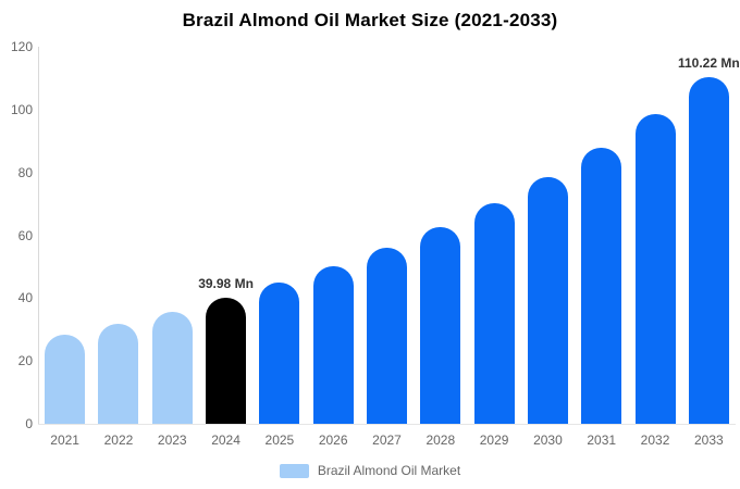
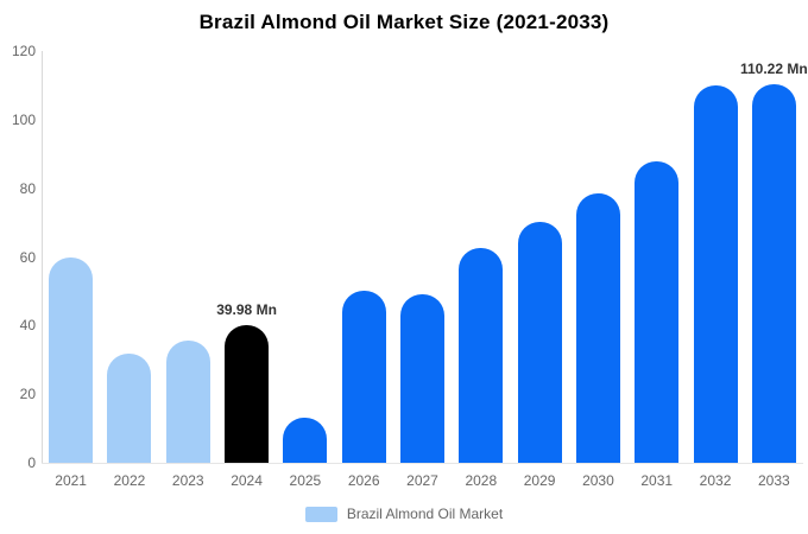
2021: 28 -> 60
2025: 45 -> 13
2027: 56 -> 49
2032: 98 -> 110
